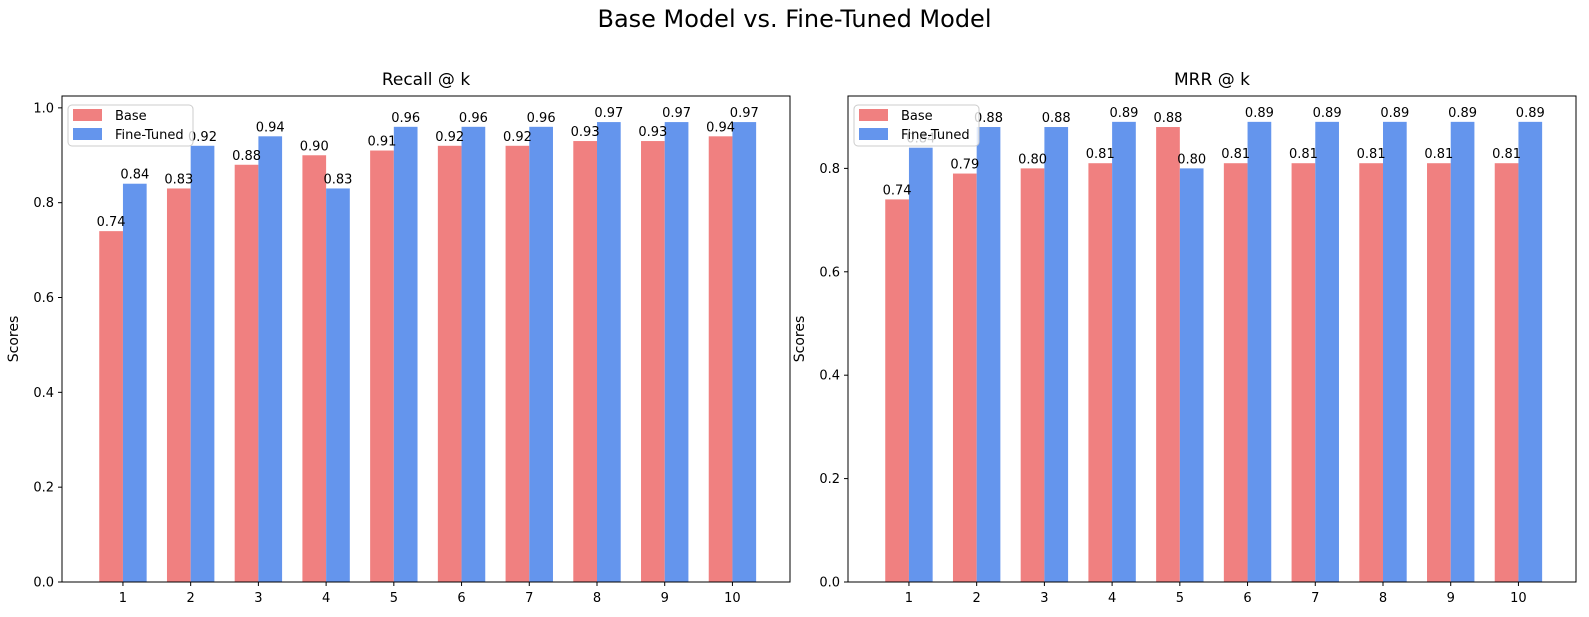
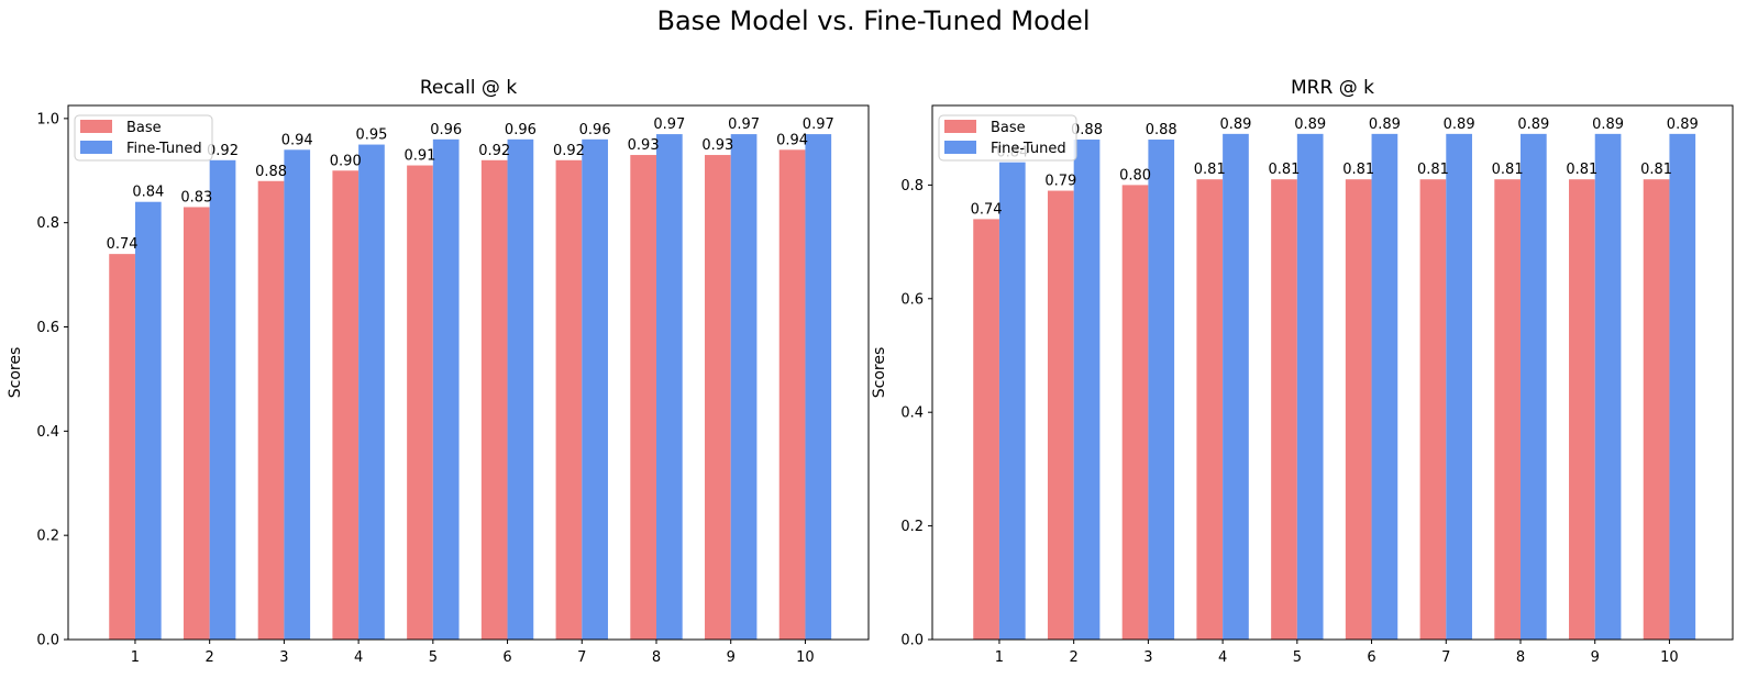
Recall @ k/Fine-Tuned/4: 0.83 -> 0.95
MRR @ k/Base/5: 0.88 -> 0.81
MRR @ k/Fine-Tuned/5: 0.80 -> 0.89
